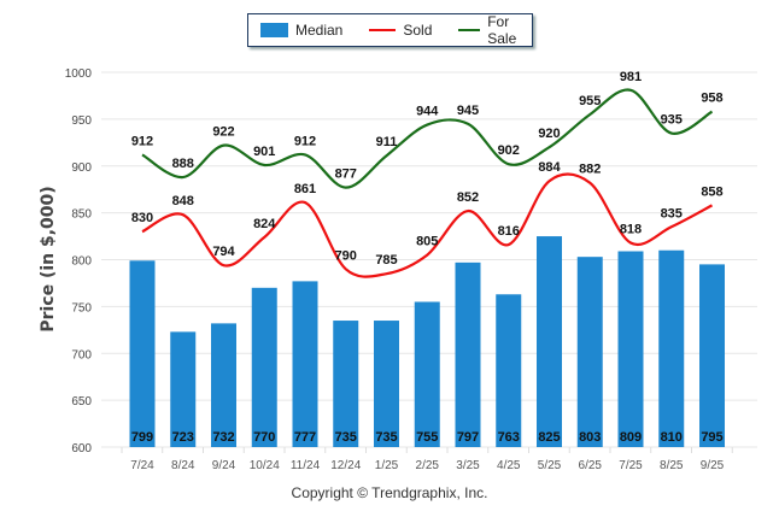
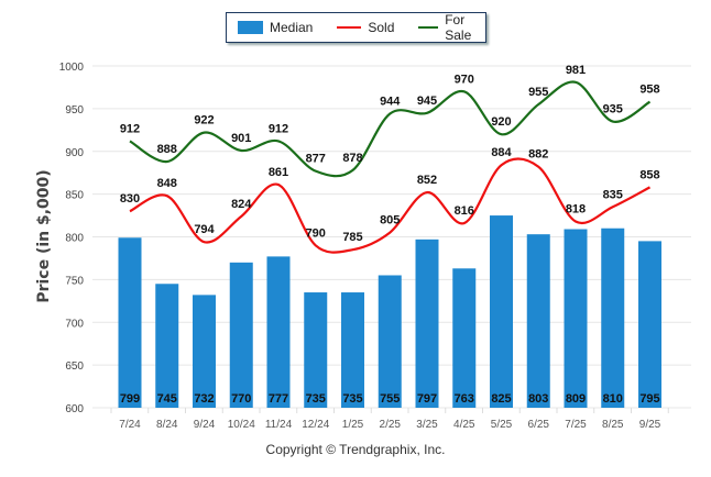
Median/8/24: 723 -> 745
For Sale/1/25: 911 -> 878
For Sale/4/25: 902 -> 970
